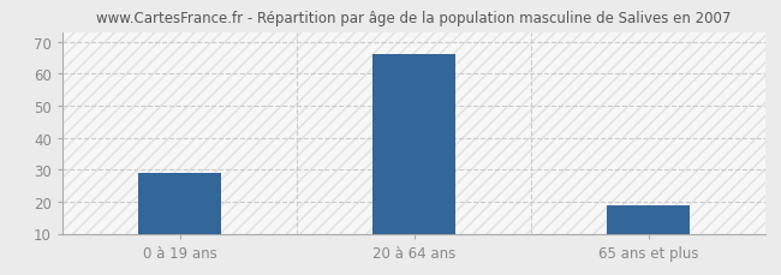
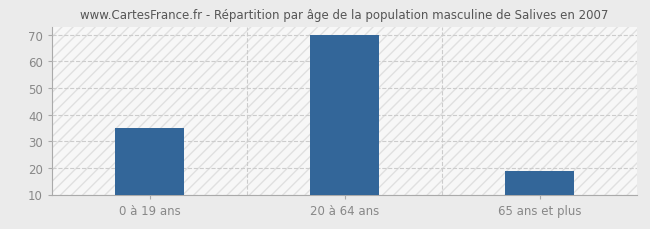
0 à 19 ans: 29 -> 35
20 à 64 ans: 66 -> 70
